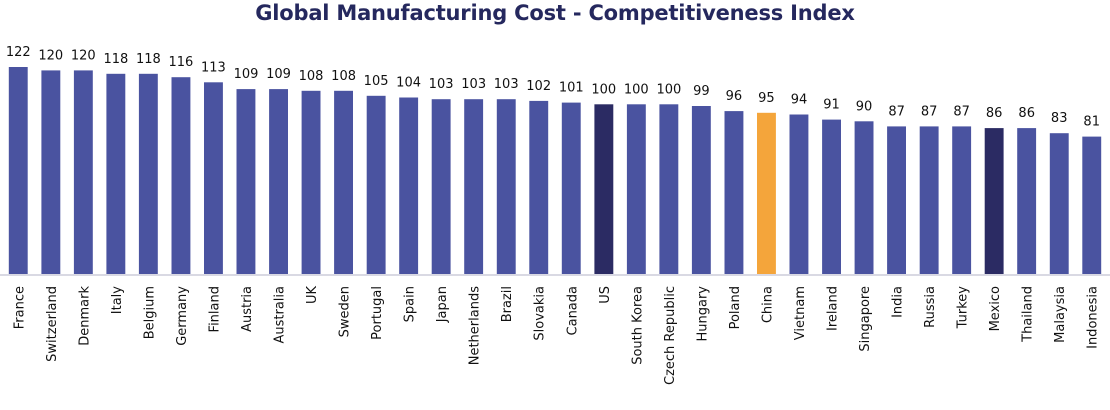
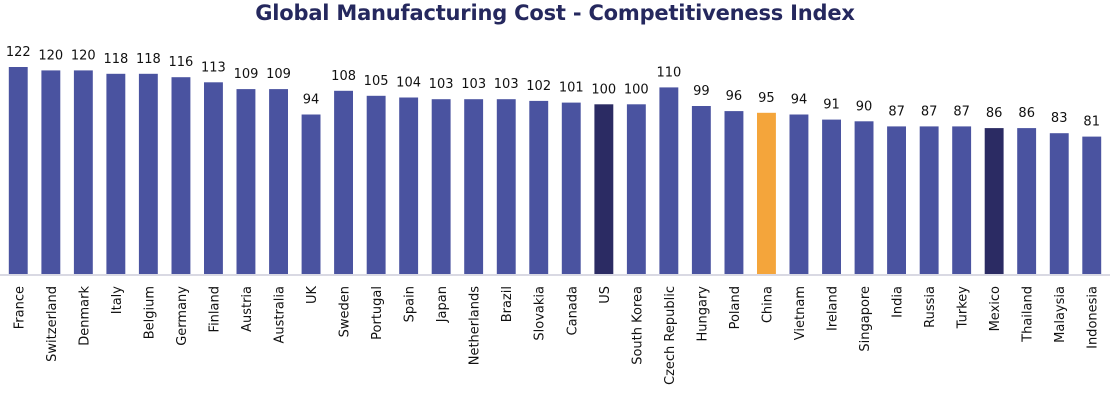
UK: 108 -> 94
Czech Republic: 100 -> 110
